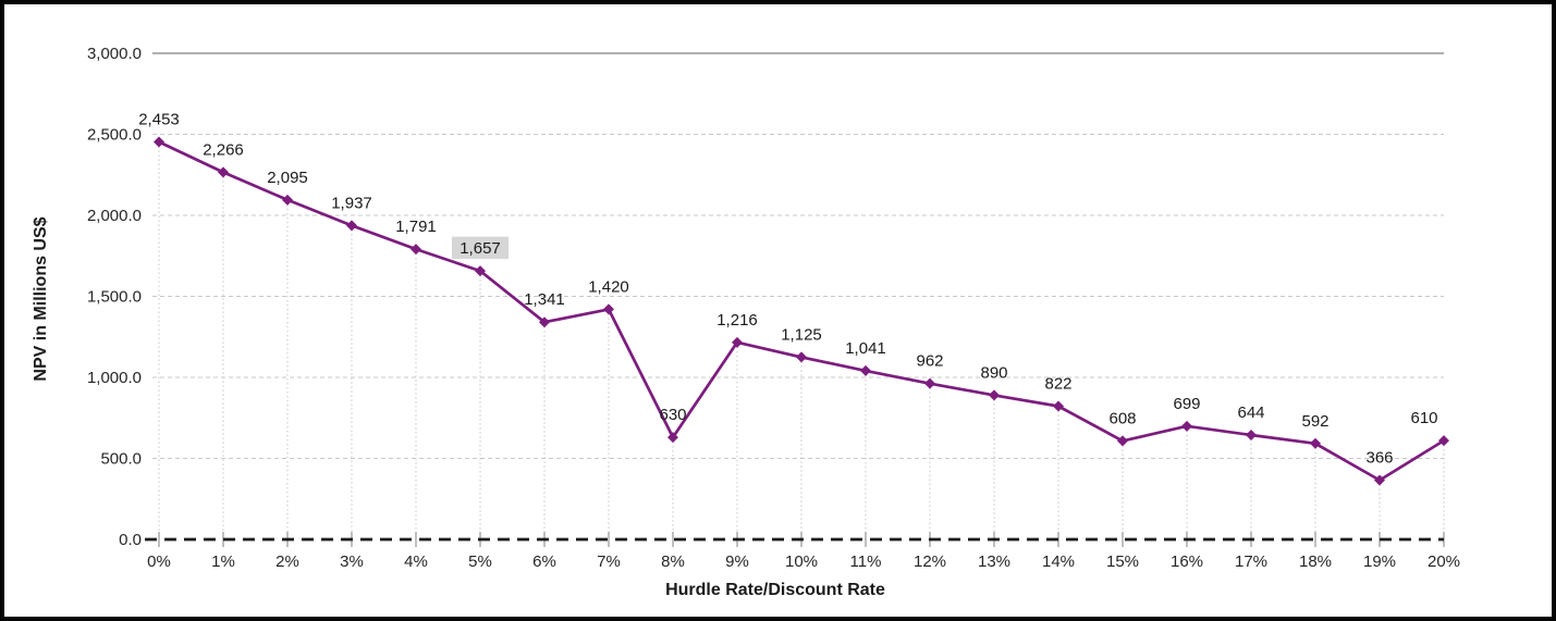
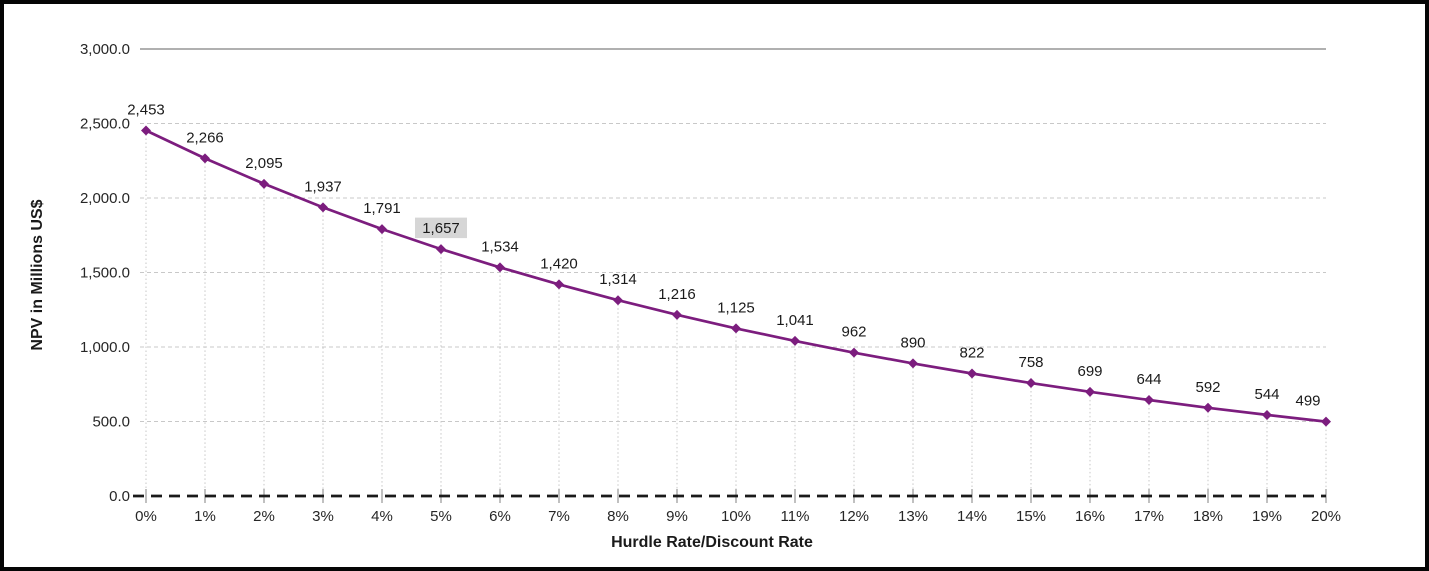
6%: 1,341 -> 1,534
8%: 630 -> 1,314
15%: 608 -> 758
19%: 366 -> 544
20%: 610 -> 499
